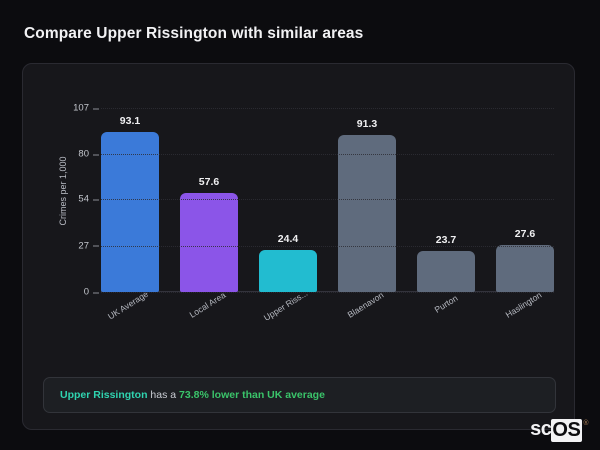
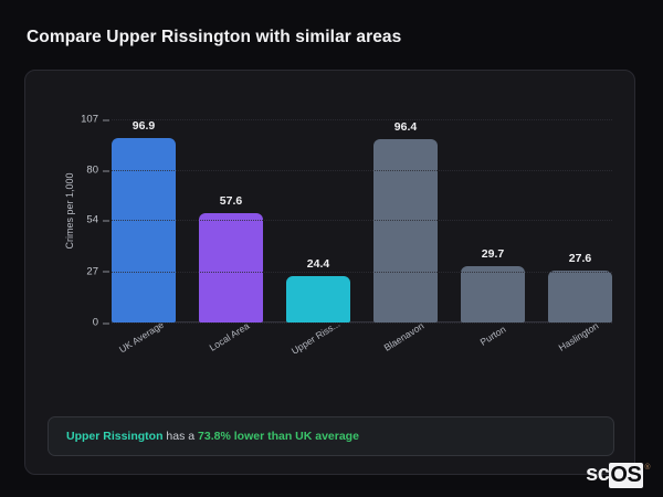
UK Average: 93.1 -> 96.9
Blaenavon: 91.3 -> 96.4
Purton: 23.7 -> 29.7
